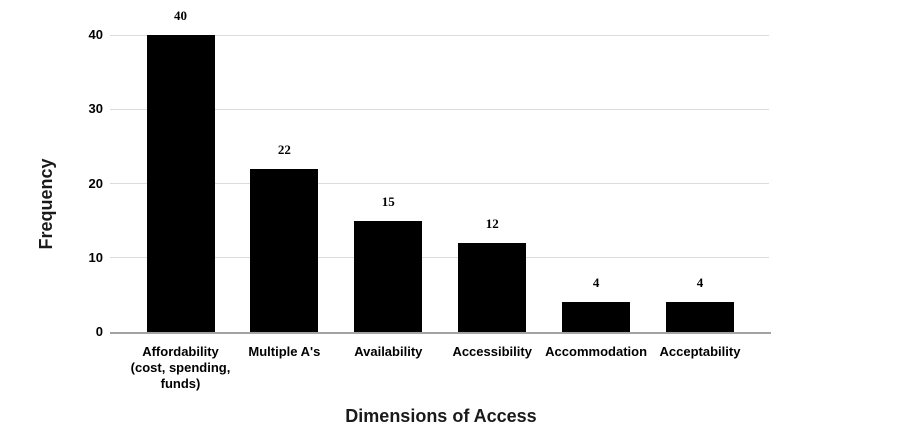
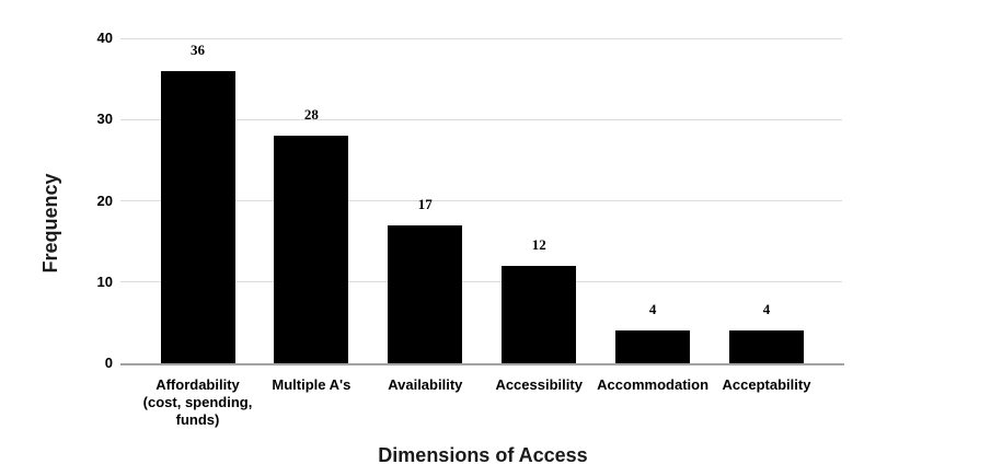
Affordability (cost, spending, funds): 40 -> 36
Multiple A's: 22 -> 28
Availability: 15 -> 17
